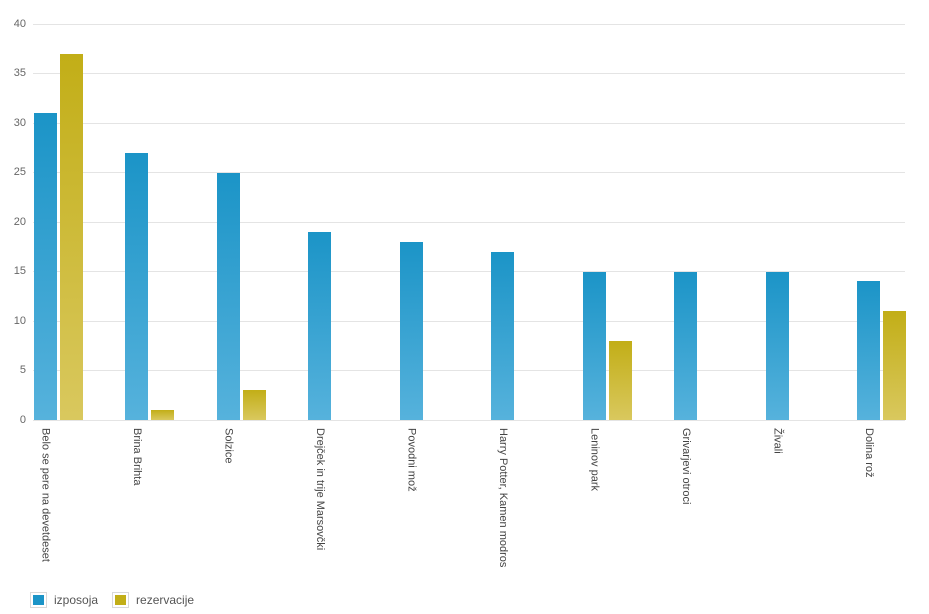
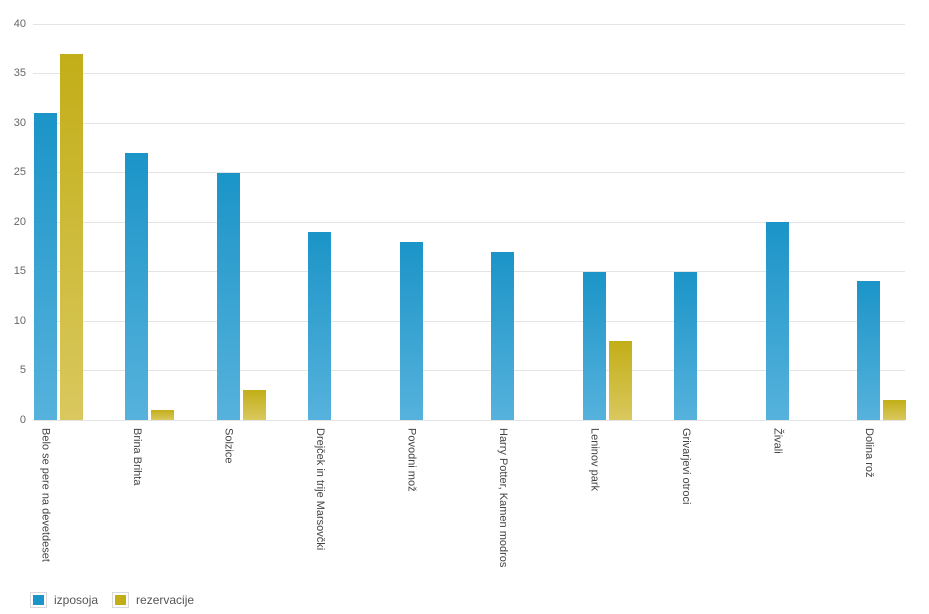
izposoja/Živali: 15 -> 20
rezervacije/Dolina rož: 11 -> 2
